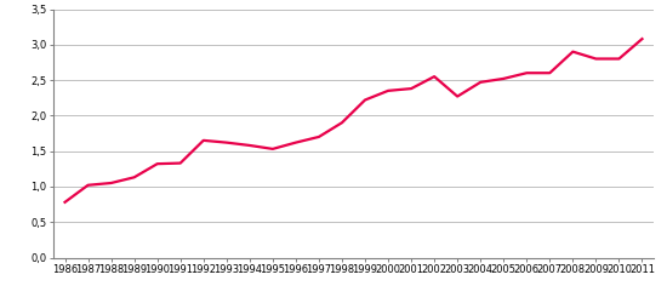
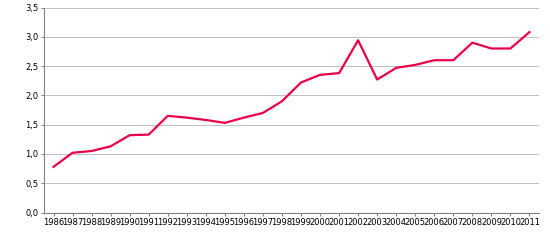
2002: 2,55 -> 2,94
